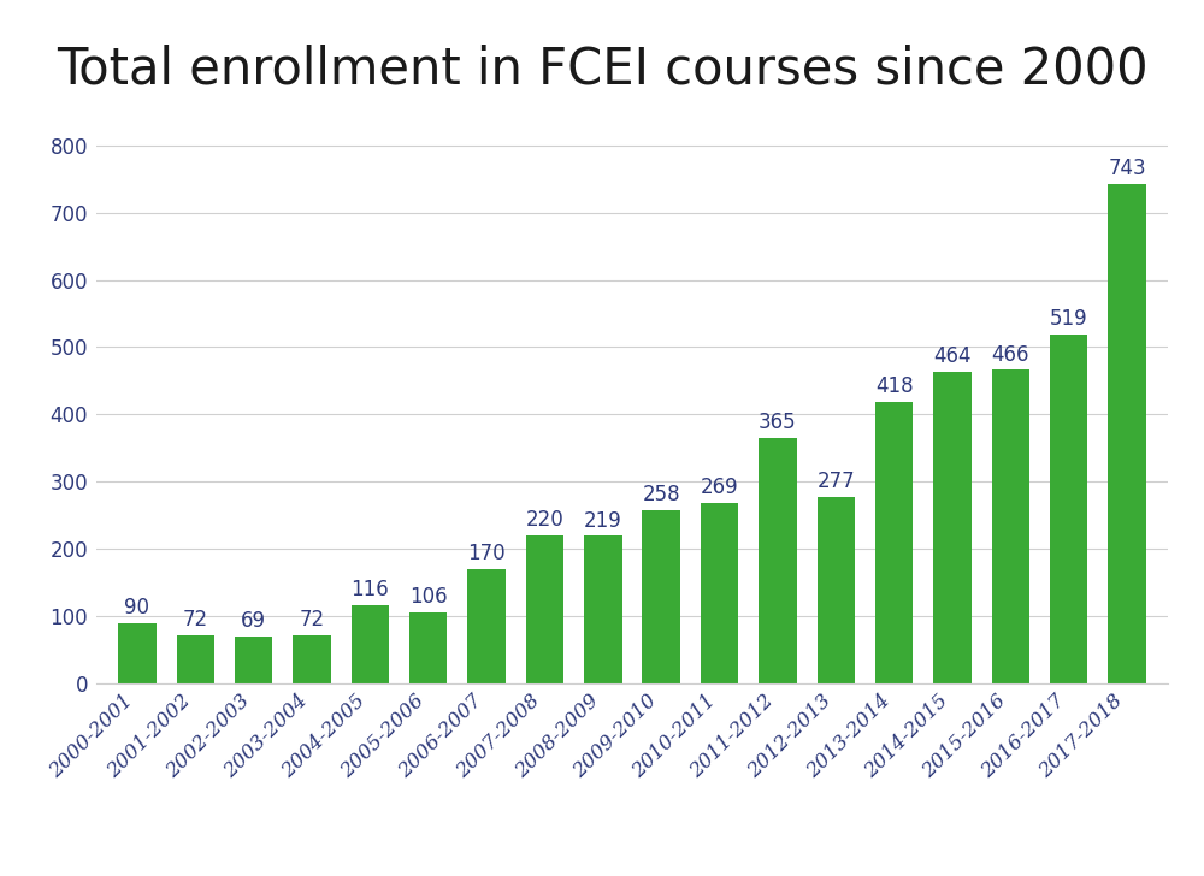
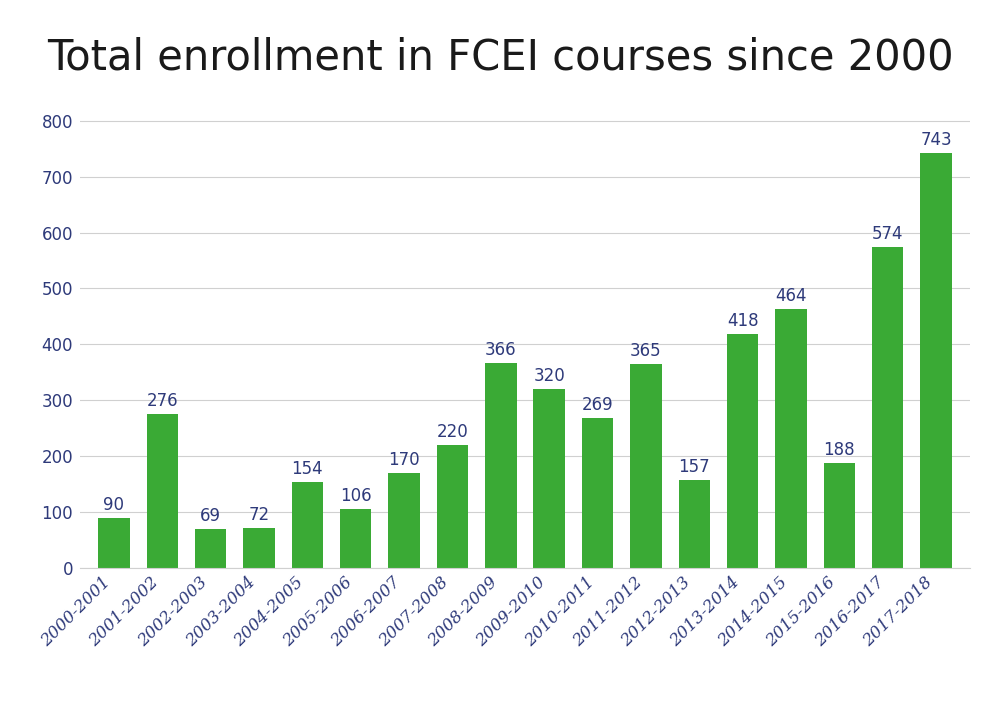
2001-2002: 72 -> 276
2004-2005: 116 -> 154
2008-2009: 219 -> 366
2009-2010: 258 -> 320
2012-2013: 277 -> 157
2015-2016: 466 -> 188
2016-2017: 519 -> 574
